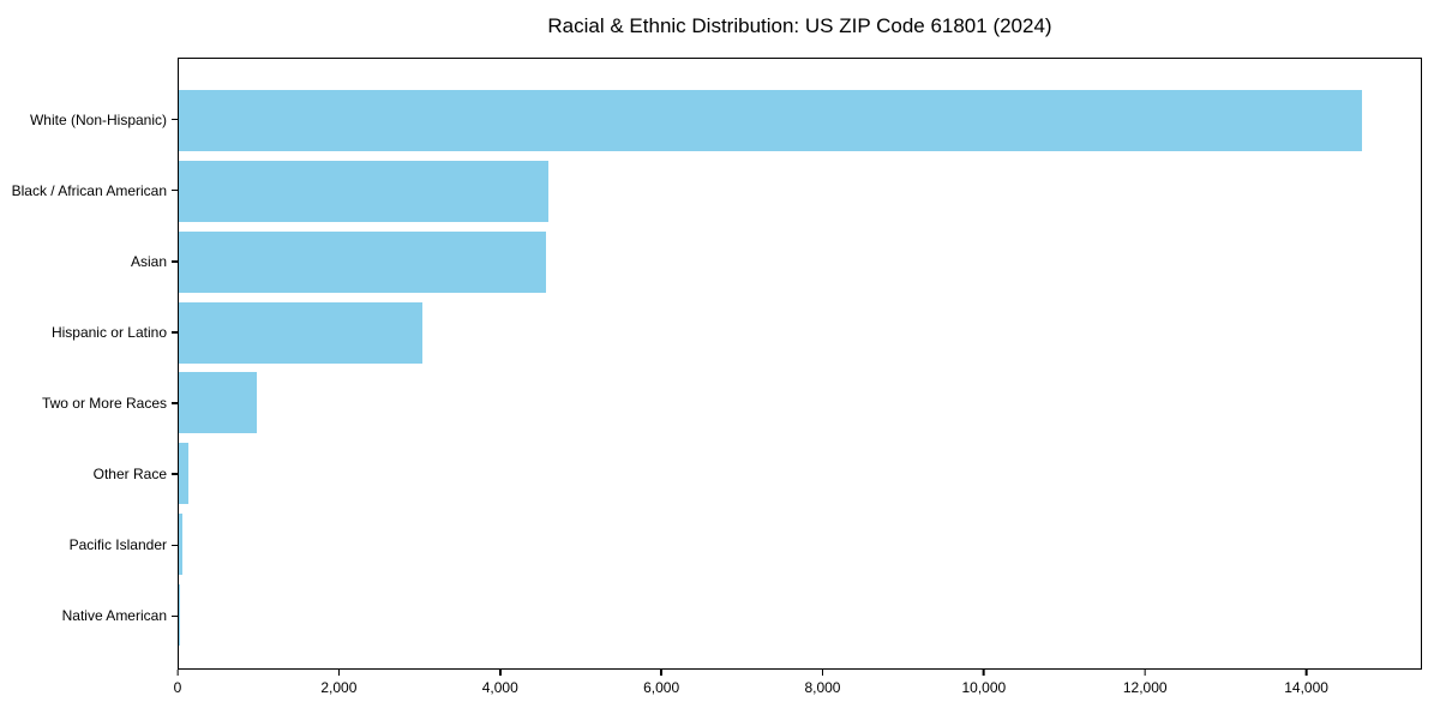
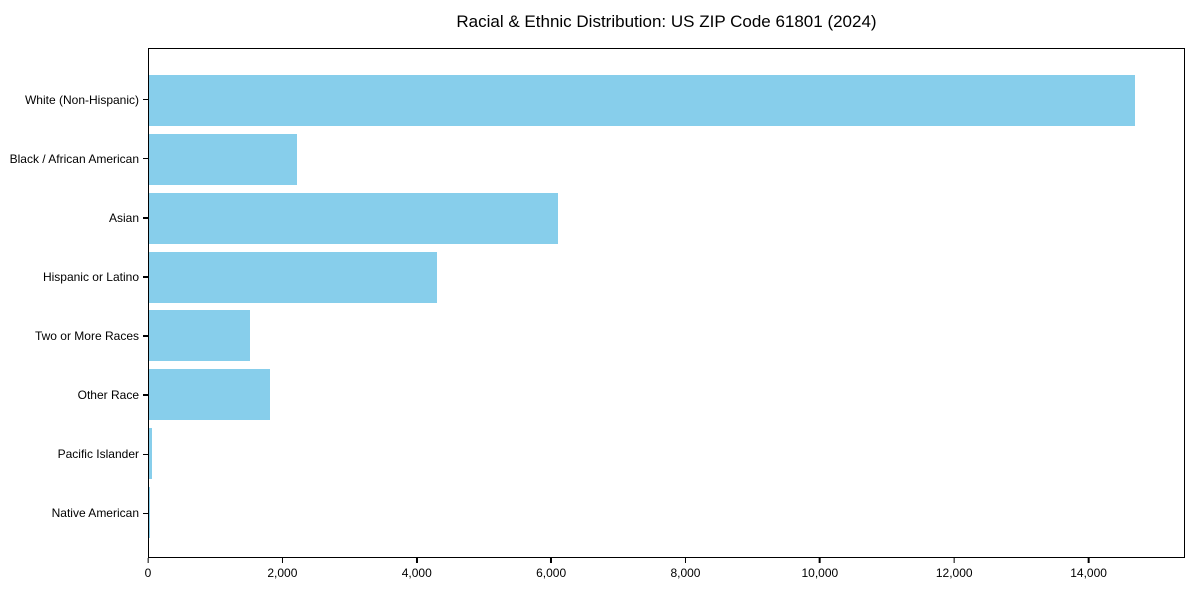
Black / African American: 4600 -> 2200
Asian: 4600 -> 6100
Hispanic or Latino: 3000 -> 4300
Two or More Races: 1000 -> 1500
Other Race: 100 -> 1800
